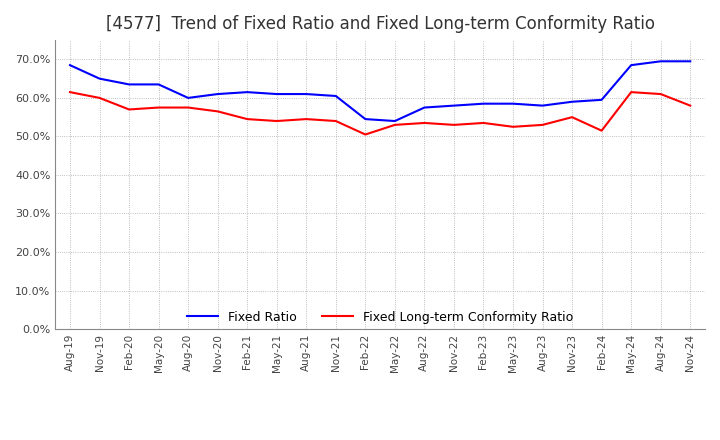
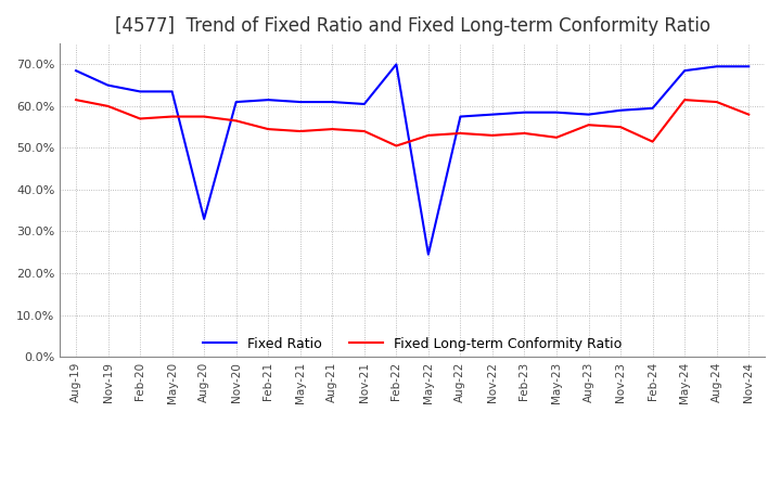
Fixed Ratio/Aug-20: 60.0% -> 33.0%
Fixed Ratio/Feb-22: 54.5% -> 70.0%
Fixed Ratio/May-22: 54.0% -> 24.5%
Fixed Long-term Conformity Ratio/Aug-23: 53.0% -> 55.5%
